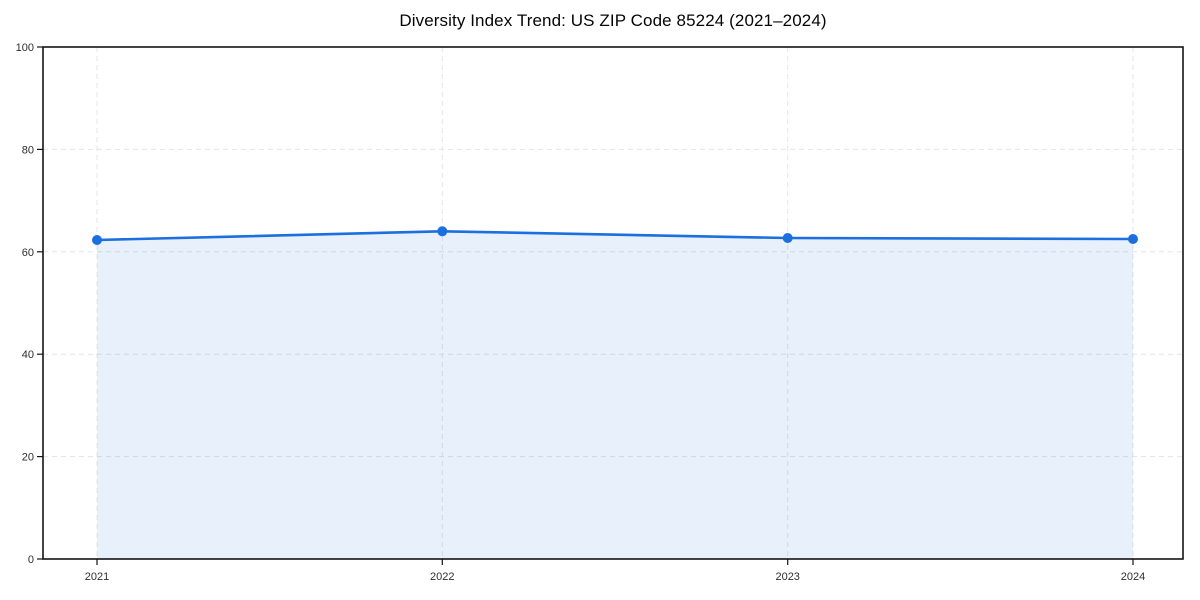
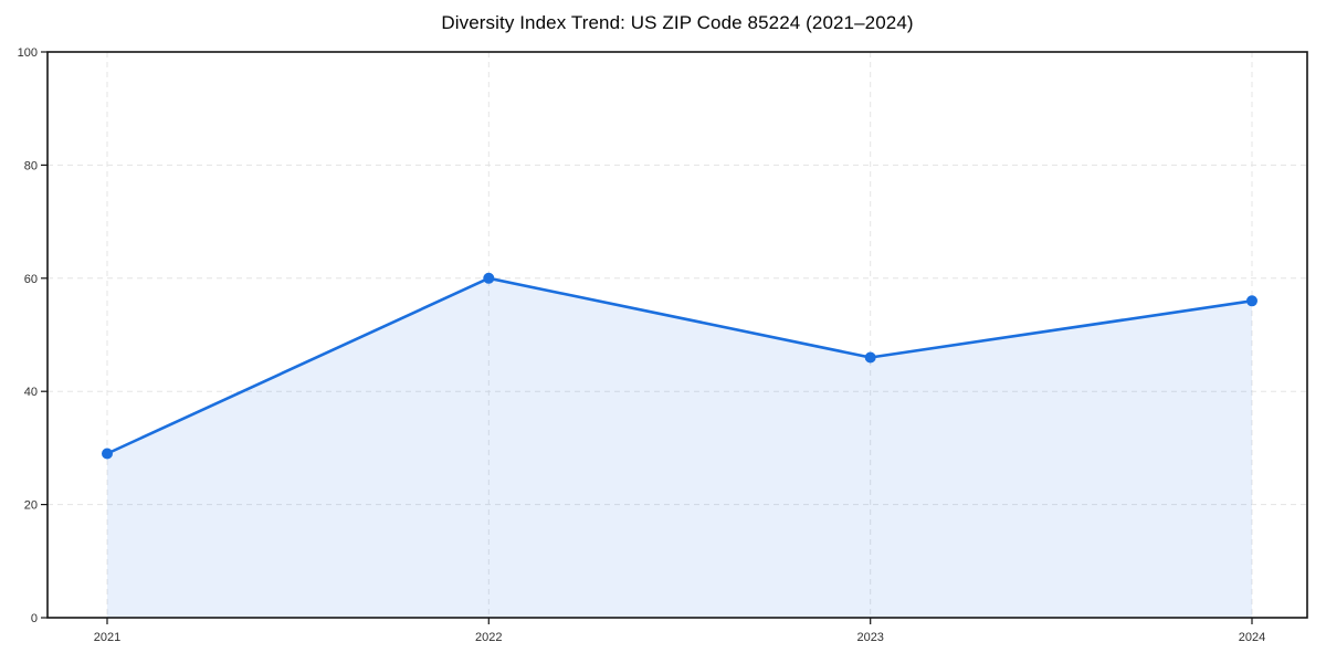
2021: 62 -> 29
2022: 64 -> 60
2023: 63 -> 46
2024: 62 -> 56
